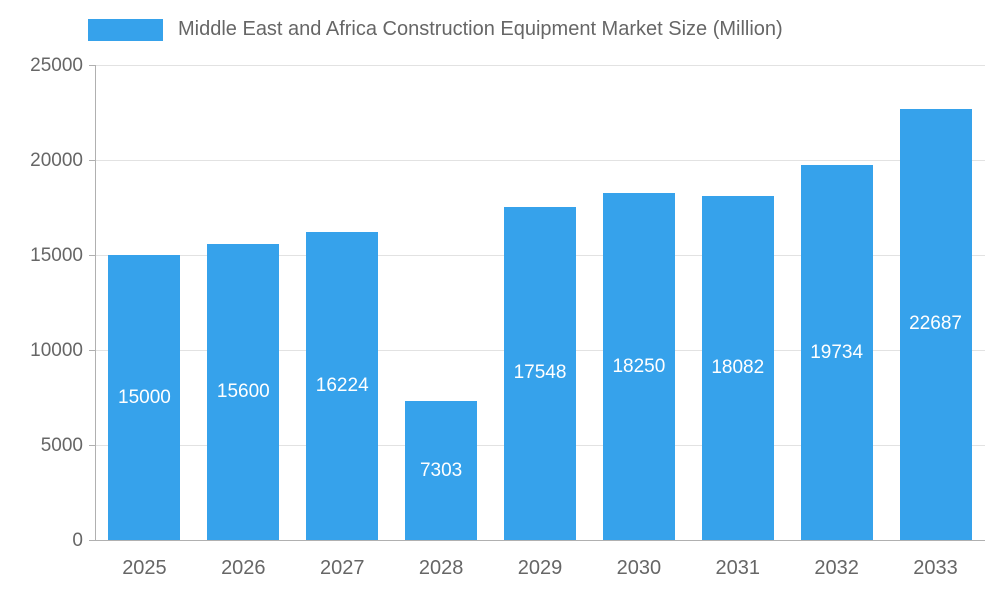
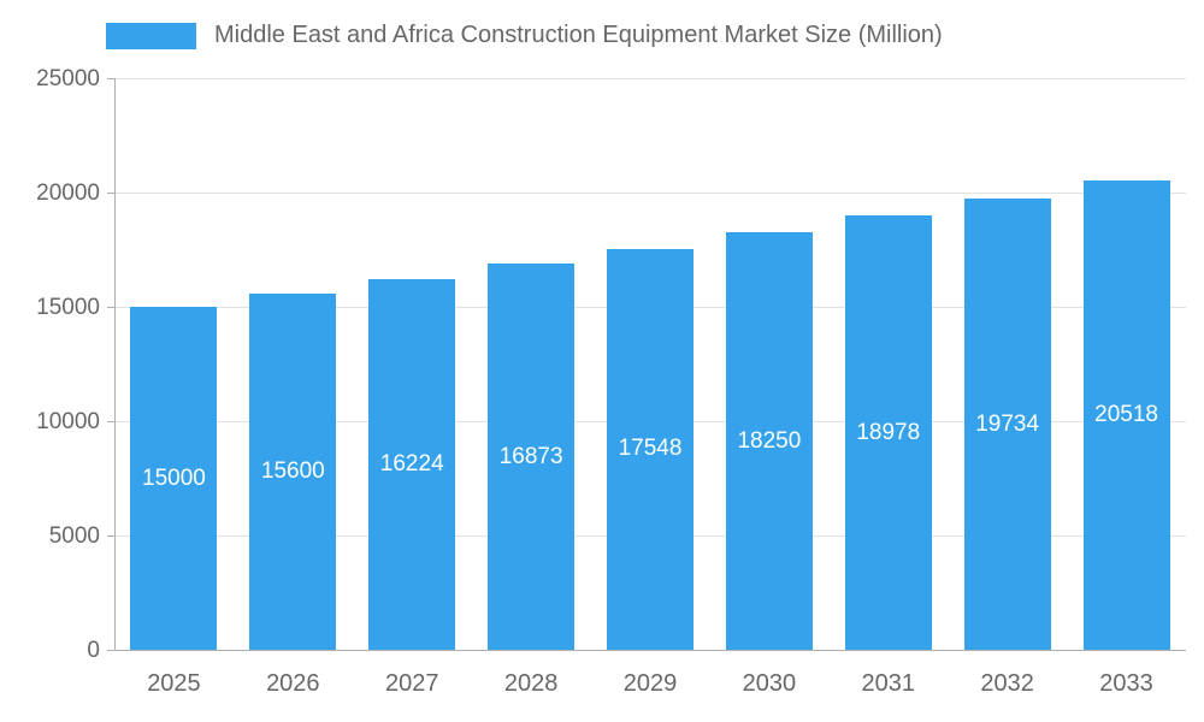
2028: 7303 -> 16873
2031: 18082 -> 18978
2033: 22687 -> 20518
